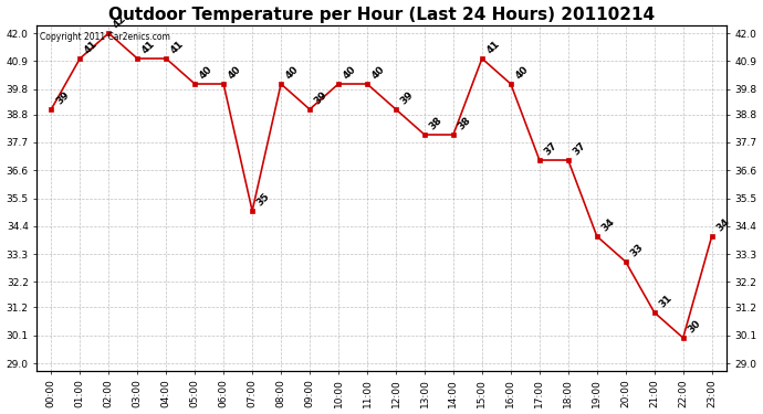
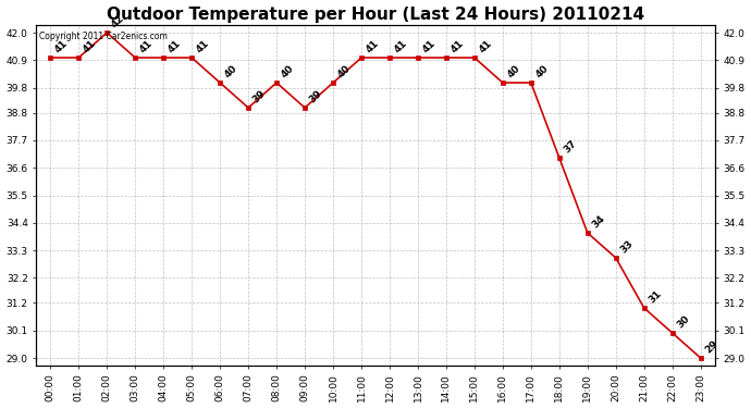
00:00: 39 -> 41
05:00: 40 -> 41
07:00: 35 -> 39
11:00: 40 -> 41
12:00: 39 -> 41
13:00: 38 -> 41
14:00: 38 -> 41
17:00: 37 -> 40
23:00: 34 -> 29
